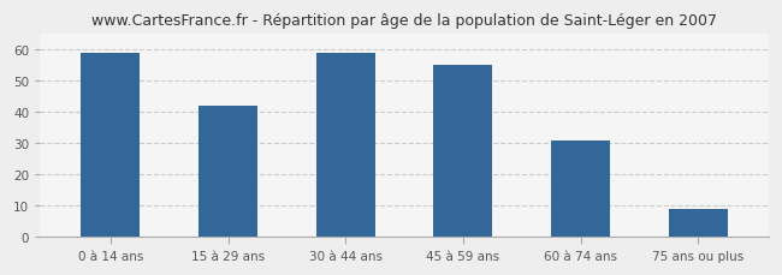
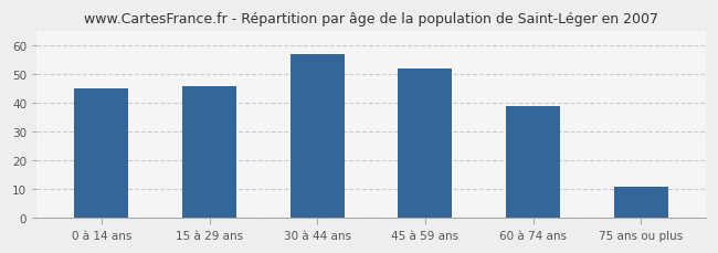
0 à 14 ans: 59 -> 45
15 à 29 ans: 42 -> 46
30 à 44 ans: 59 -> 57
45 à 59 ans: 55 -> 52
60 à 74 ans: 31 -> 39
75 ans ou plus: 9 -> 11
